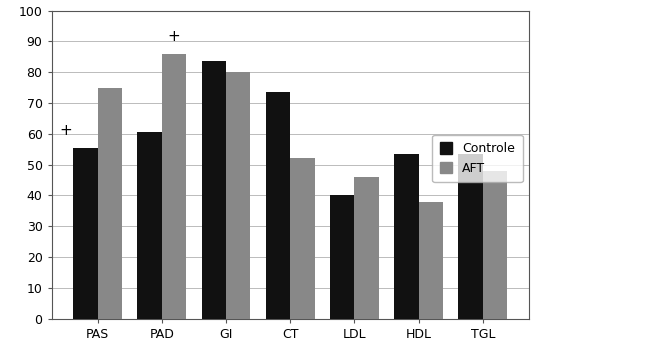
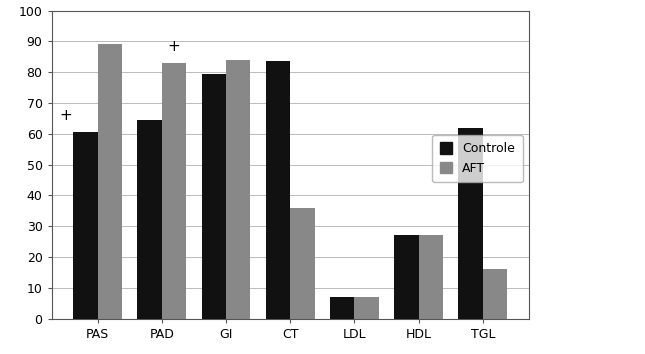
Controle/PAS: 55.5 -> 60.5
AFT/PAS: 75 -> 89
Controle/PAD: 60.5 -> 64.5
AFT/PAD: 86 -> 83
Controle/GI: 83.5 -> 79.5
AFT/GI: 80 -> 84
Controle/CT: 73.5 -> 83.5
AFT/CT: 52 -> 36
Controle/LDL: 40.0 -> 7.0
AFT/LDL: 46 -> 7
Controle/HDL: 53.5 -> 27.0
AFT/HDL: 38 -> 27
Controle/TGL: 53.5 -> 62.0
AFT/TGL: 48 -> 16
